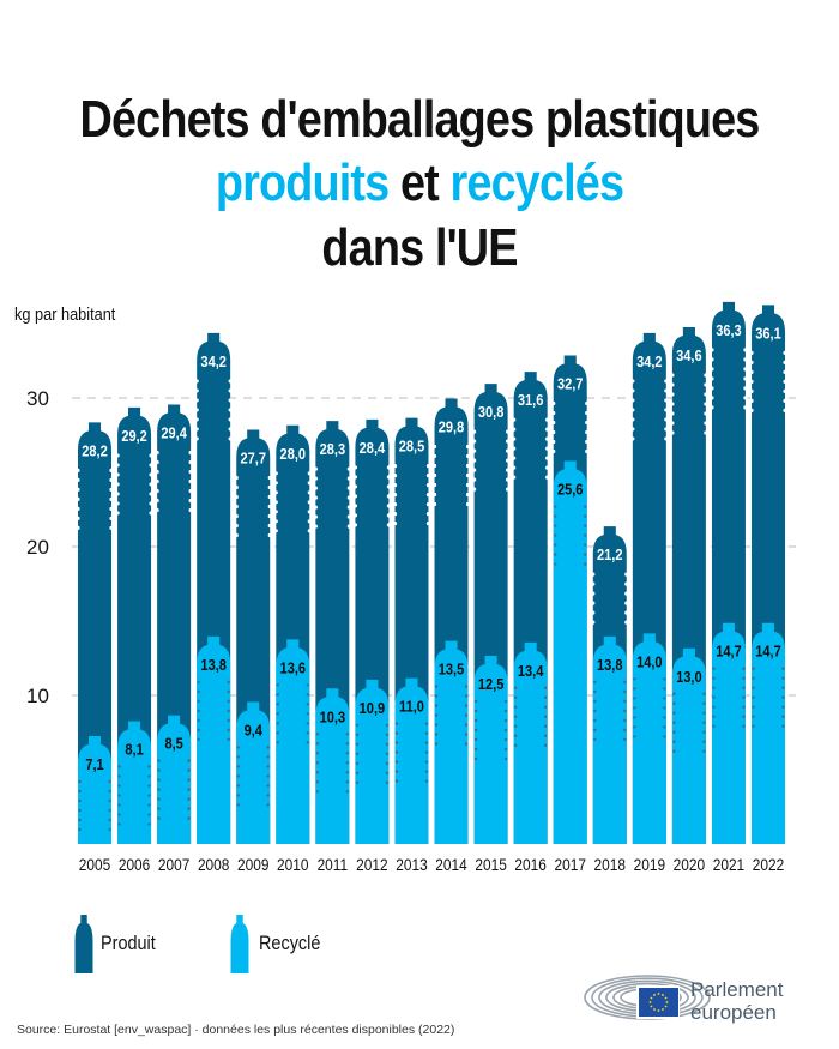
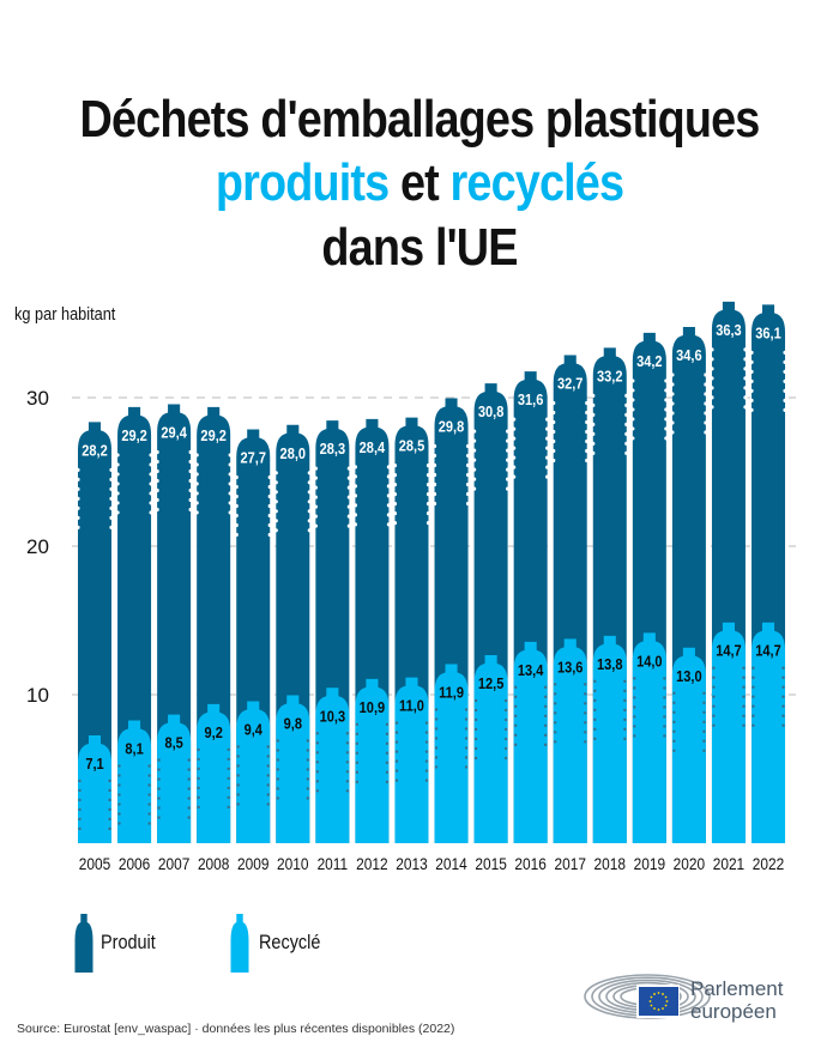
Produit/2008: 34,2 -> 29,2
Recyclé/2008: 13,8 -> 9,2
Recyclé/2010: 13,6 -> 9,8
Recyclé/2014: 13,5 -> 11,9
Recyclé/2017: 25,6 -> 13,6
Produit/2018: 21,2 -> 33,2
